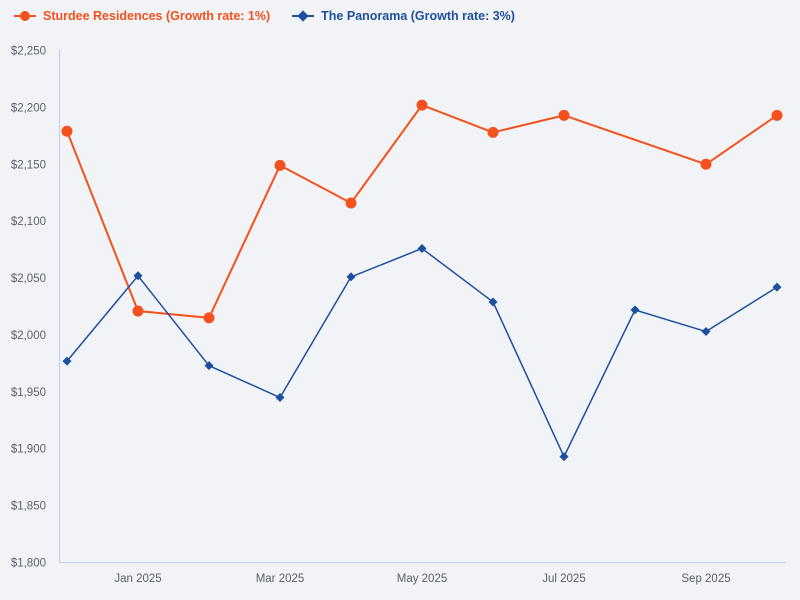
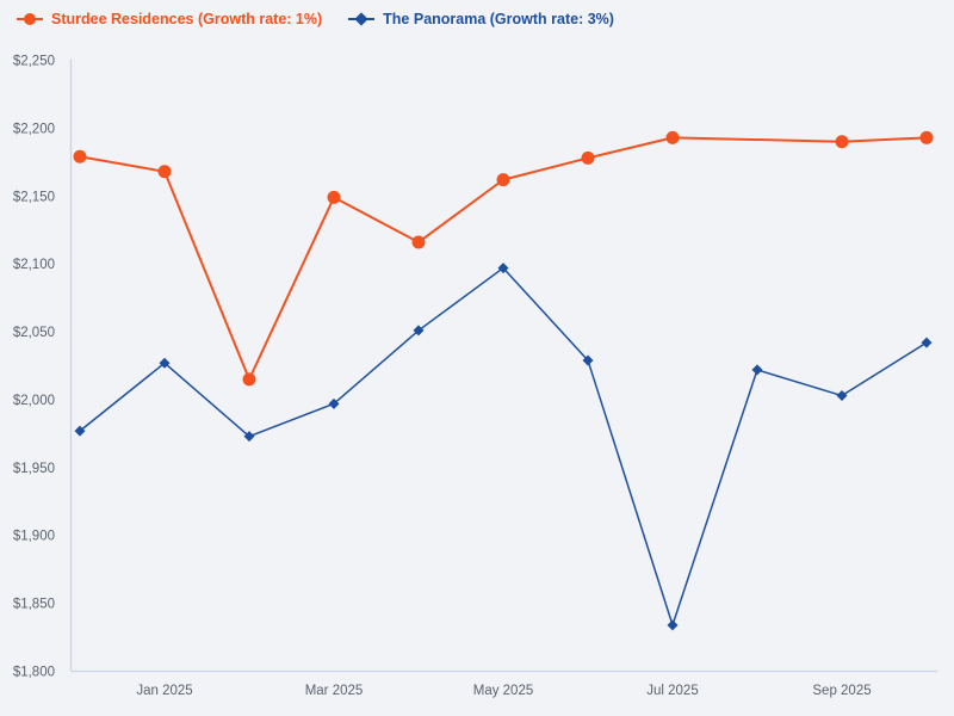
Sturdee Residences (Growth rate: 1%)/Jan 2025: $2021 -> $2168
The Panorama (Growth rate: 3%)/Jan 2025: $2052 -> $2027
The Panorama (Growth rate: 3%)/Mar 2025: $1945 -> $1997
Sturdee Residences (Growth rate: 1%)/May 2025: $2202 -> $2162
The Panorama (Growth rate: 3%)/May 2025: $2076 -> $2097
The Panorama (Growth rate: 3%)/Jul 2025: $1893 -> $1834
Sturdee Residences (Growth rate: 1%)/Sep 2025: $2150 -> $2190
